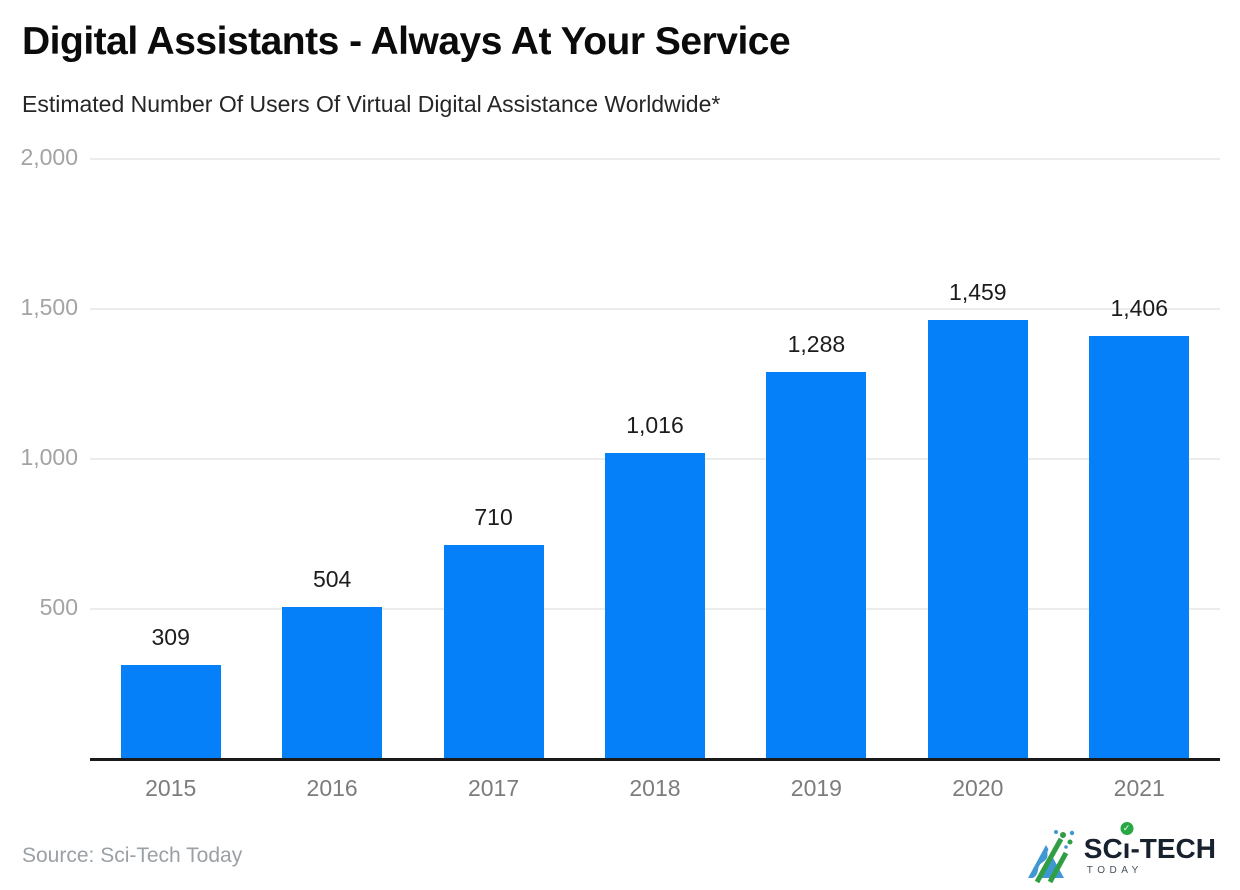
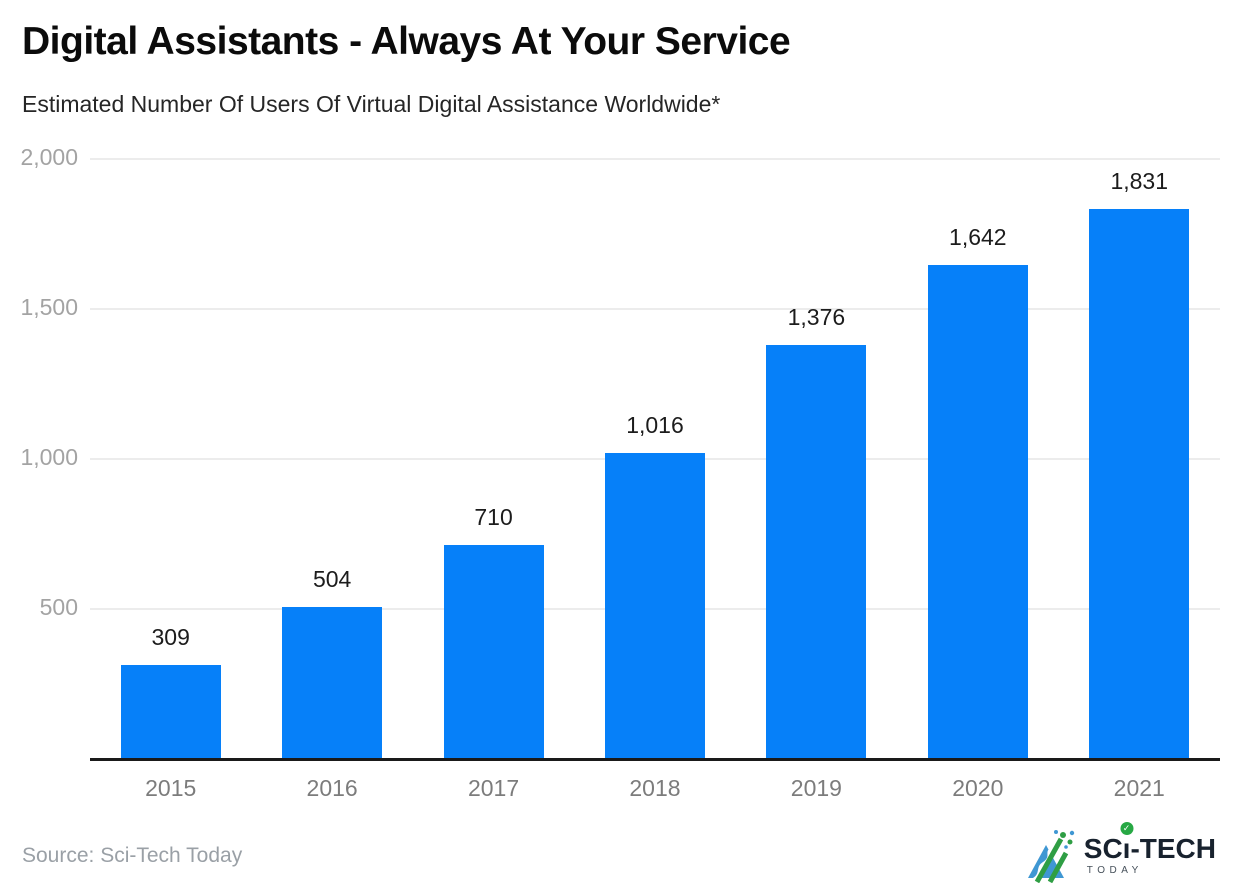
2019: 1,288 -> 1,376
2020: 1,459 -> 1,642
2021: 1,406 -> 1,831
